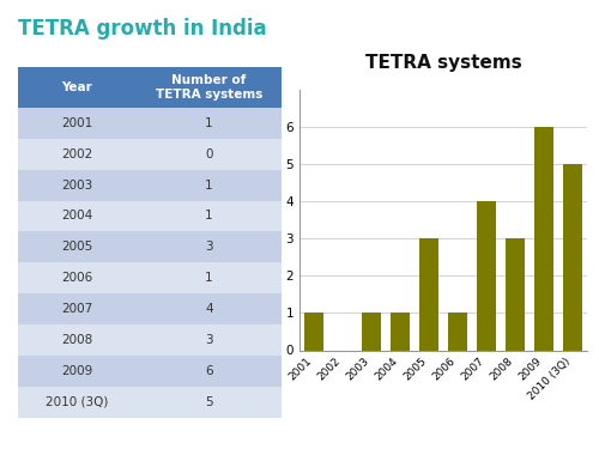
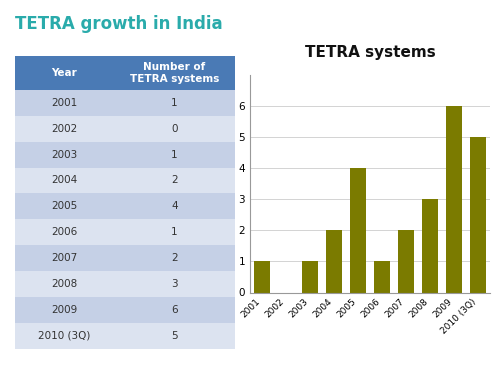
2004: 1 -> 2
2005: 3 -> 4
2007: 4 -> 2
